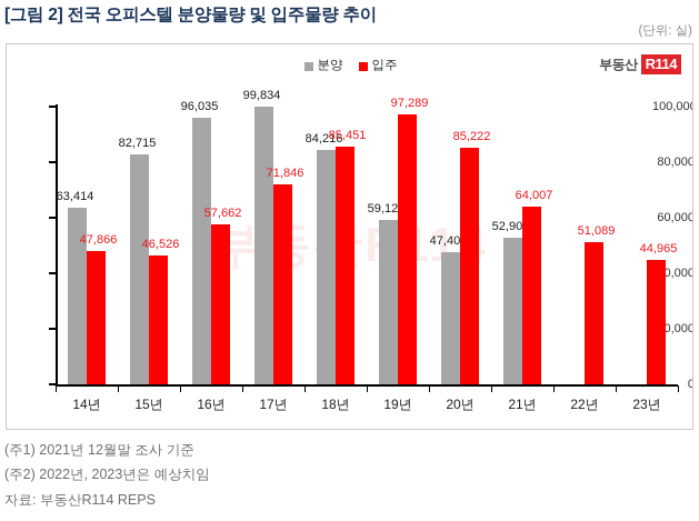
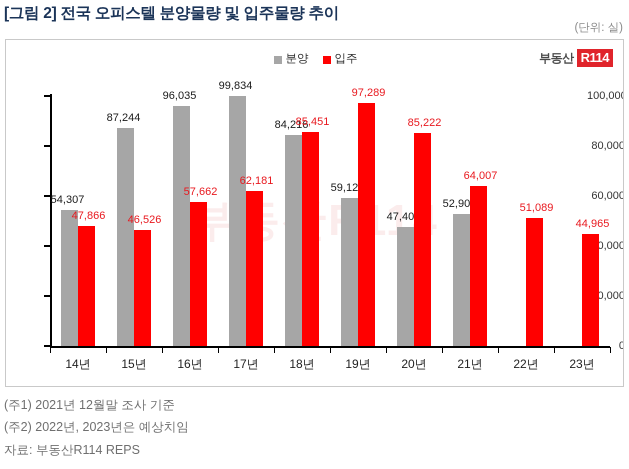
분양/14년: 63,414 -> 54,307
분양/15년: 82,715 -> 87,244
입주/17년: 71,846 -> 62,181
